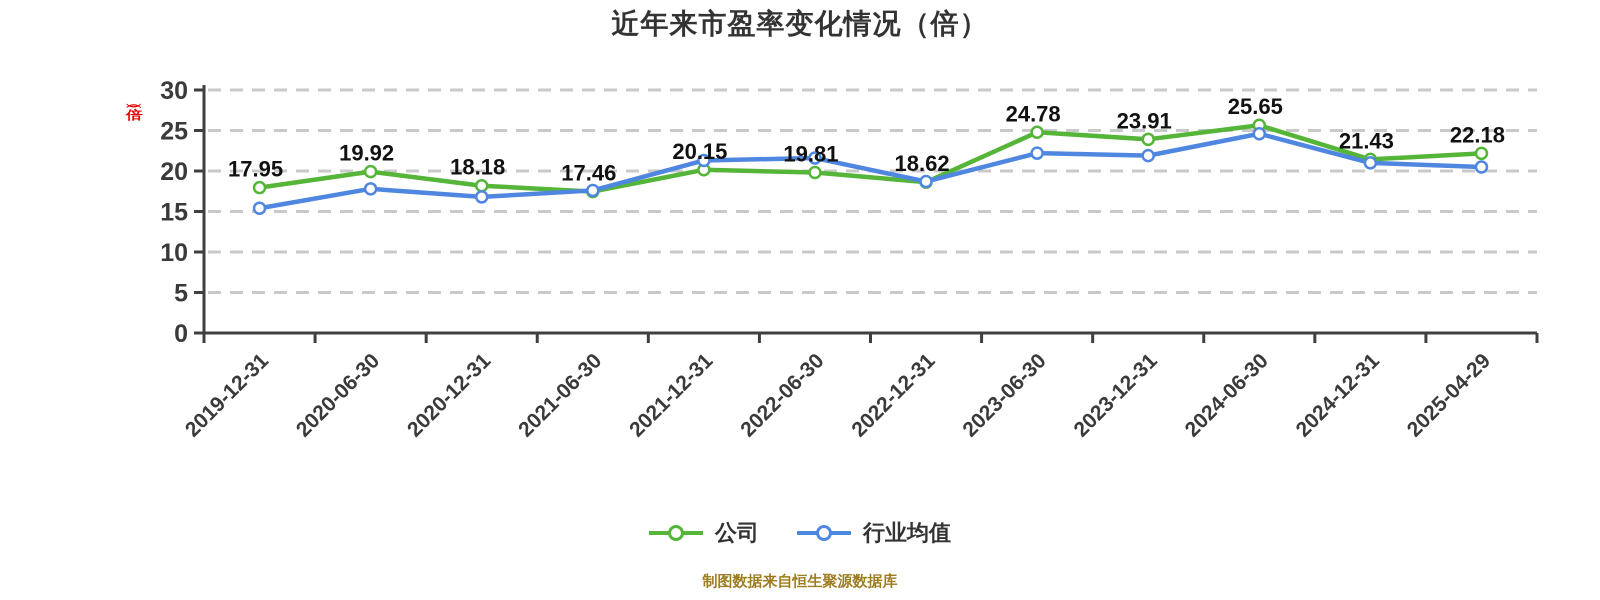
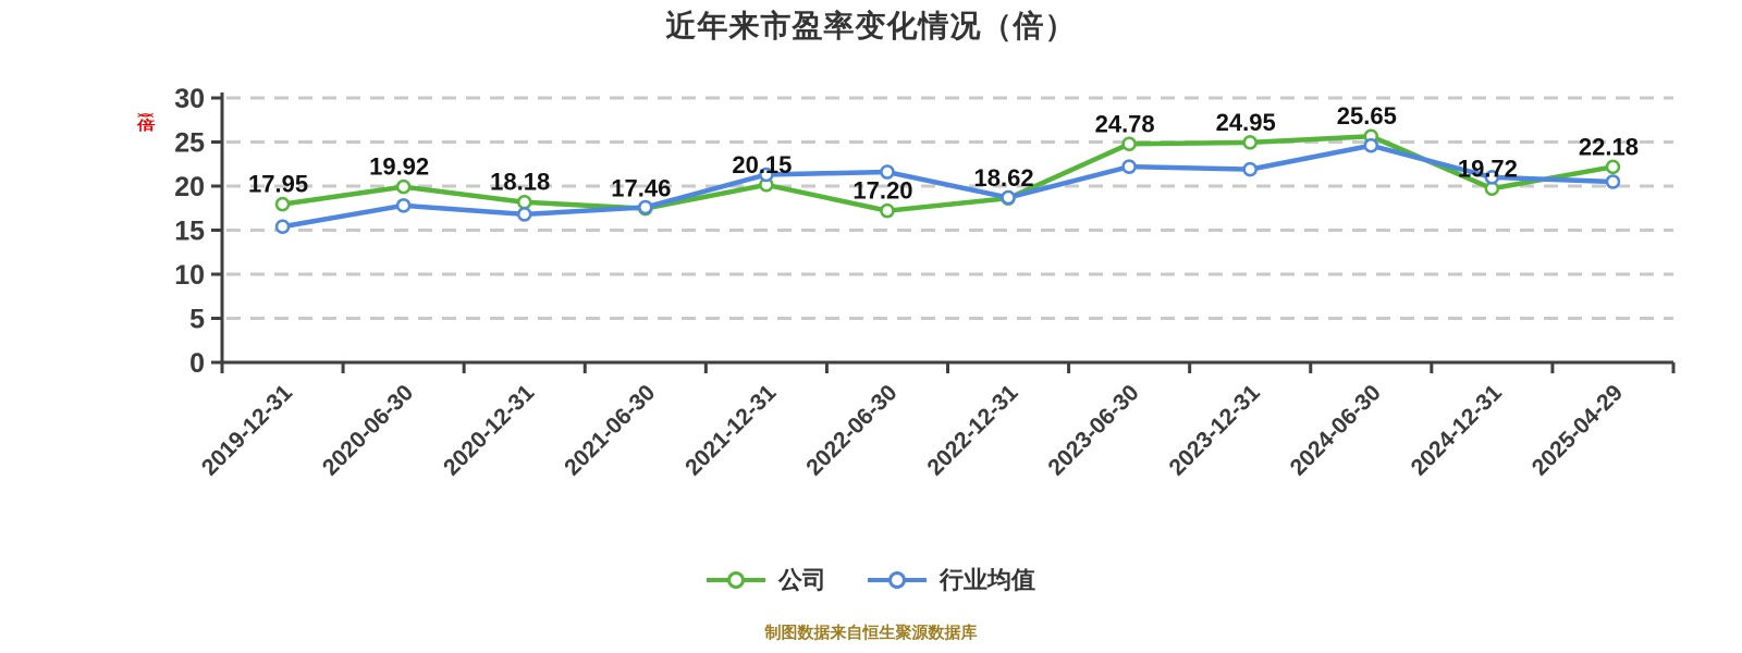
公司/2022-06-30: 19.81 -> 17.20
公司/2023-12-31: 23.91 -> 24.95
公司/2024-12-31: 21.43 -> 19.72
